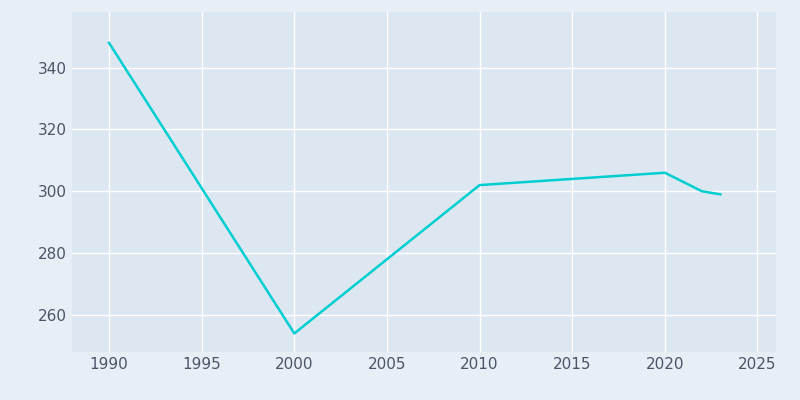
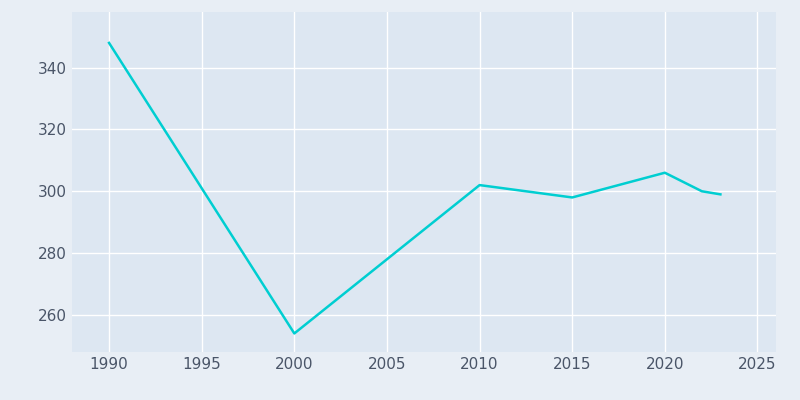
2015: 304 -> 298
